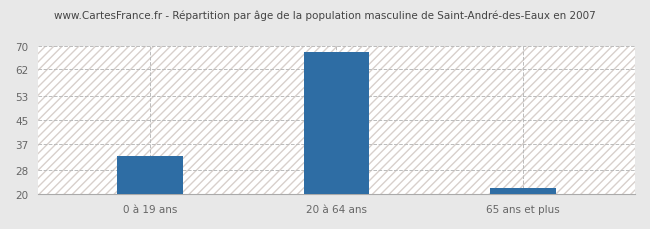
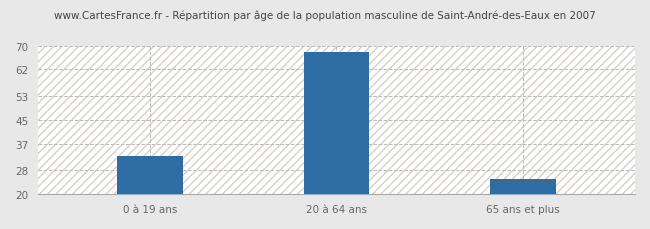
65 ans et plus: 22 -> 25
